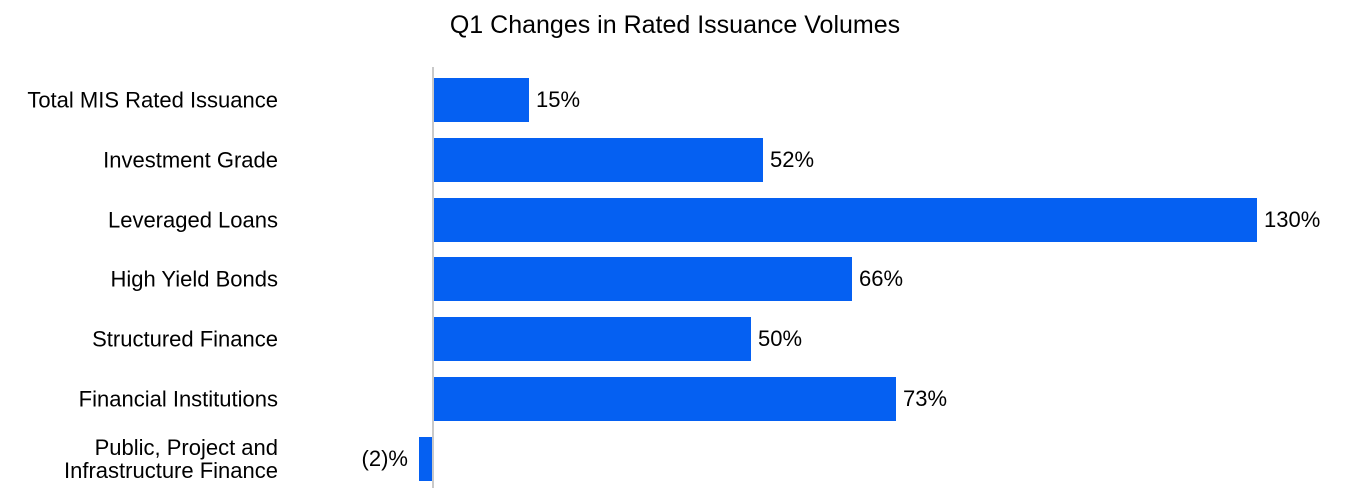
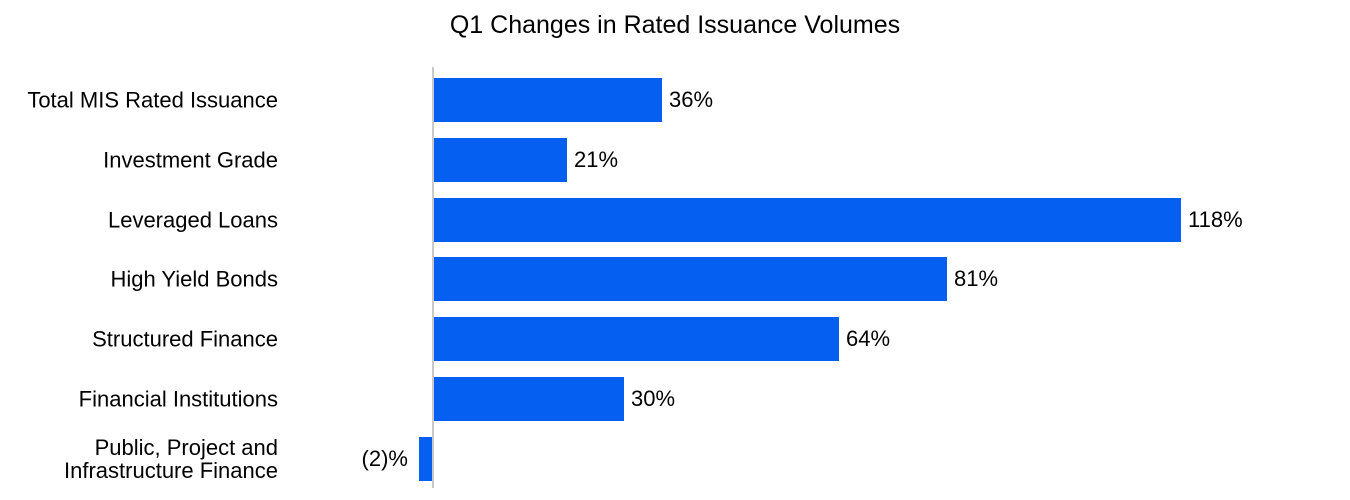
Total MIS Rated Issuance: 15% -> 36%
Investment Grade: 52% -> 21%
Leveraged Loans: 130% -> 118%
High Yield Bonds: 66% -> 81%
Structured Finance: 50% -> 64%
Financial Institutions: 73% -> 30%
